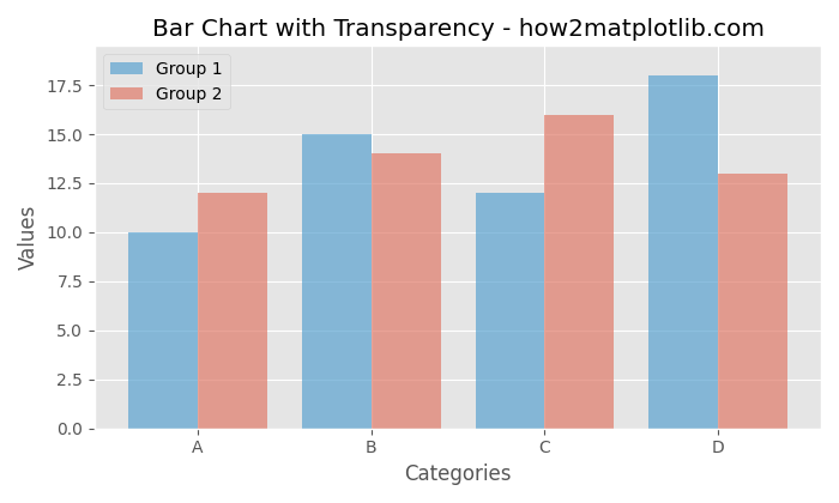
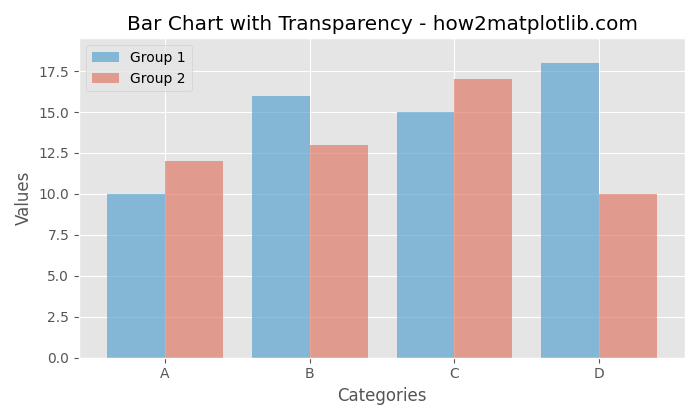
Group 1/B: 15 -> 16
Group 2/B: 14 -> 13
Group 1/C: 12 -> 15
Group 2/C: 16 -> 17
Group 2/D: 13 -> 10
